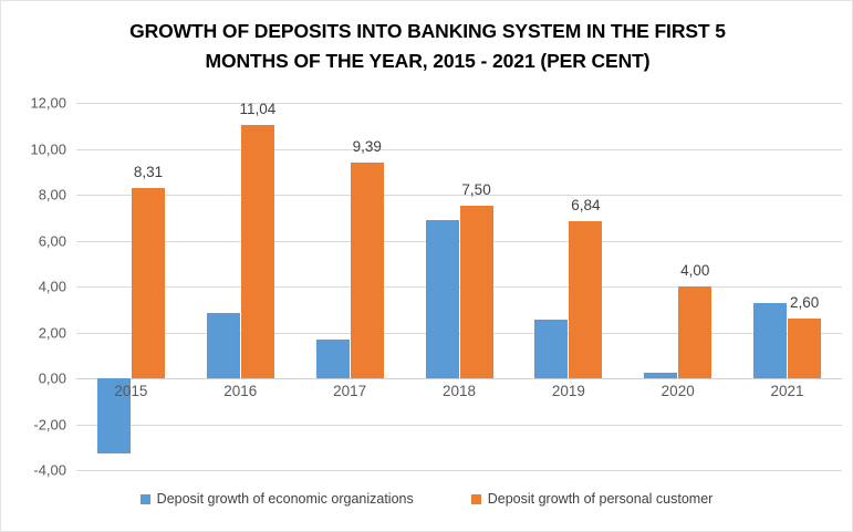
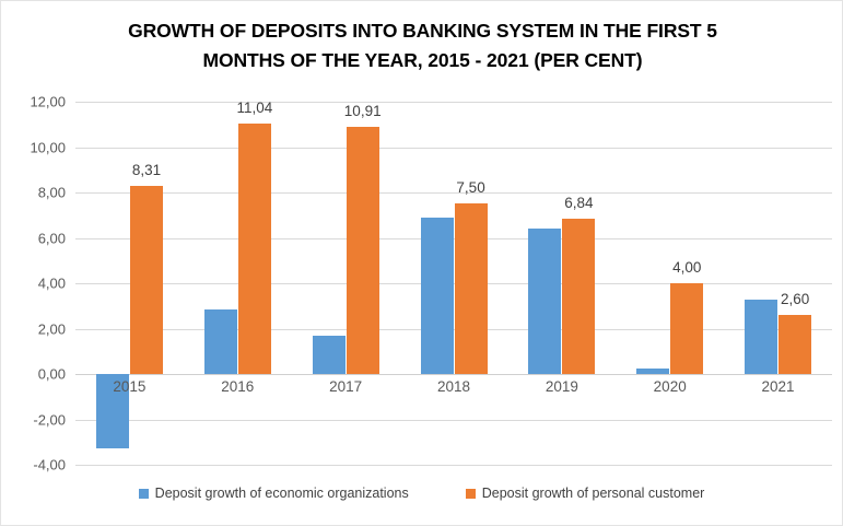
Deposit growth of personal customer/2017: 9,39 -> 10,91
Deposit growth of economic organizations/2019: 2,5 -> 6,4
